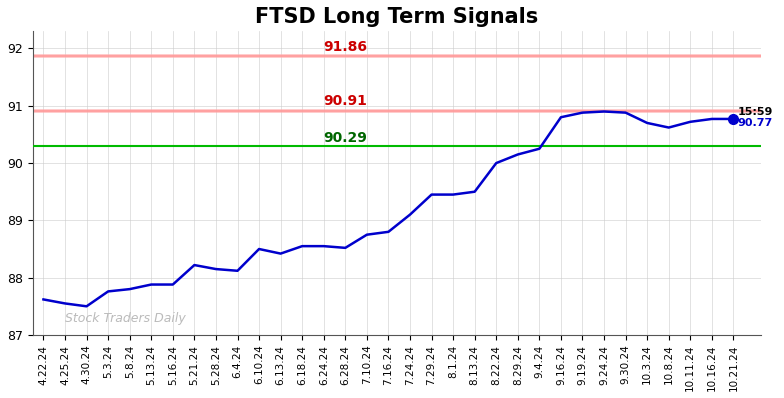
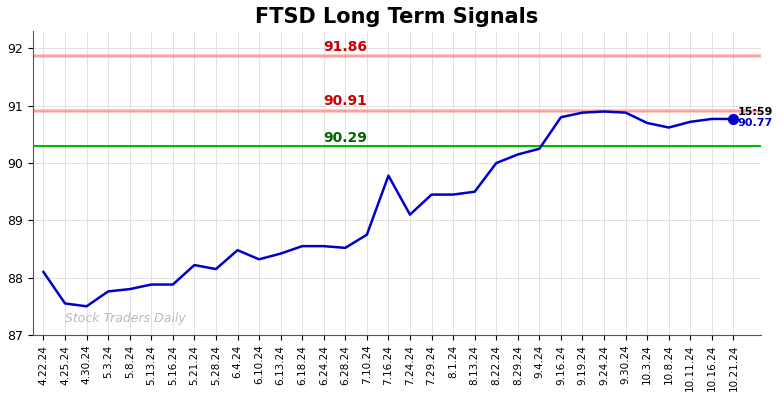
4.22.24: 87.62 -> 88.10
6.4.24: 88.12 -> 88.48
6.10.24: 88.50 -> 88.32
7.16.24: 88.80 -> 89.78
